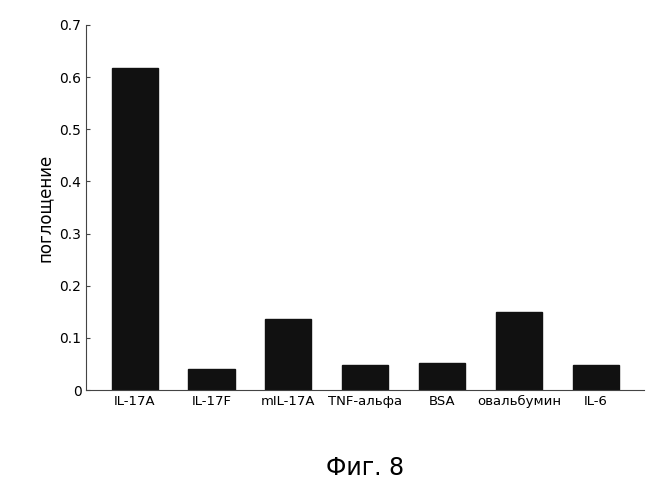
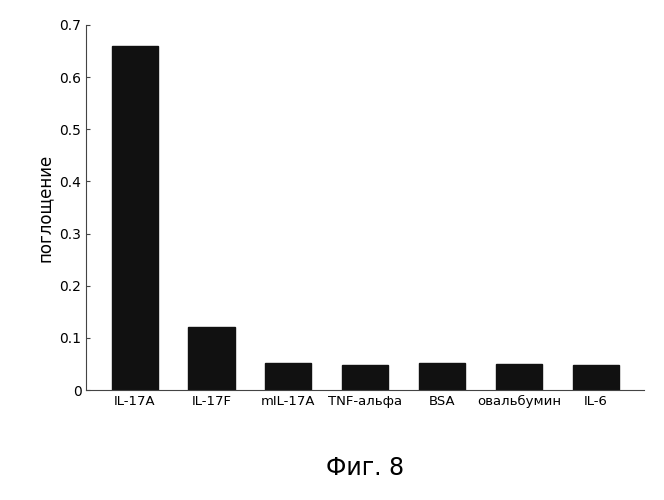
IL-17A: 0.618 -> 0.660
IL-17F: 0.040 -> 0.120
mIL-17A: 0.136 -> 0.052
овальбумин: 0.150 -> 0.050
